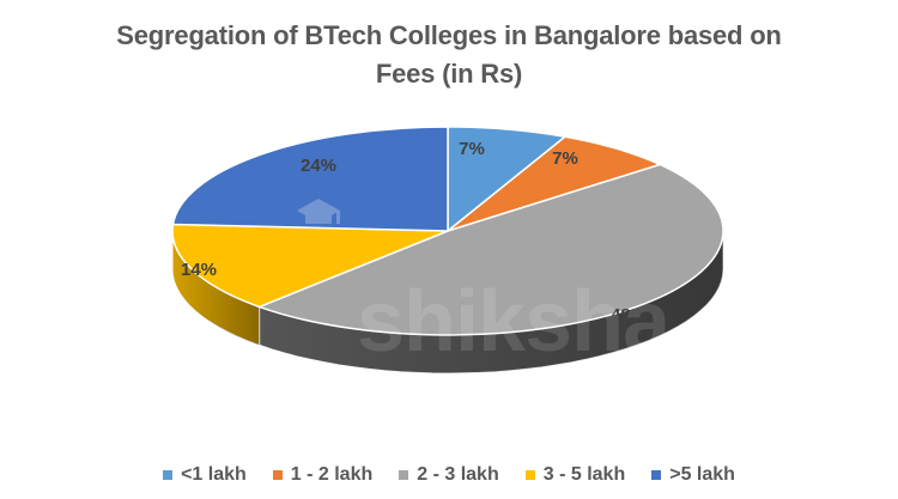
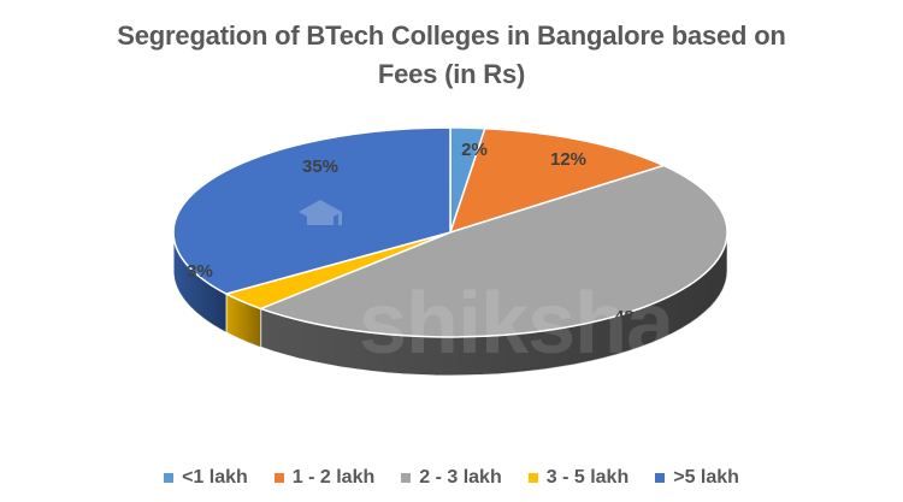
<1 lakh: 7% -> 2%
1 - 2 lakh: 7% -> 12%
3 - 5 lakh: 14% -> 3%
>5 lakh: 24% -> 35%
